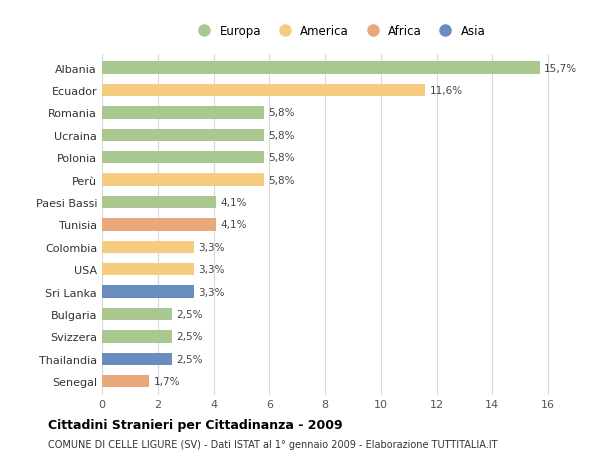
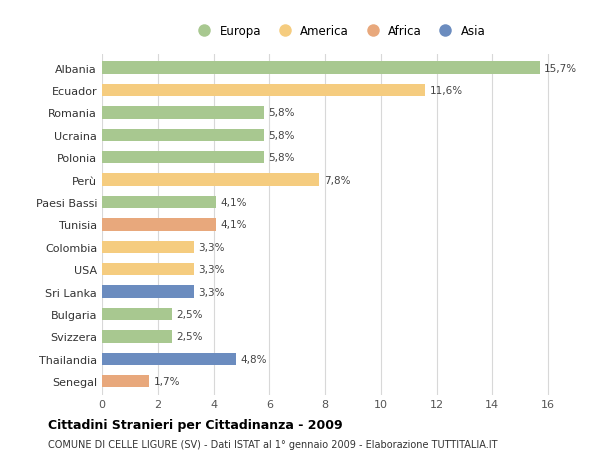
Perù: 5,8% -> 7,8%
Thailandia: 2,5% -> 4,8%
